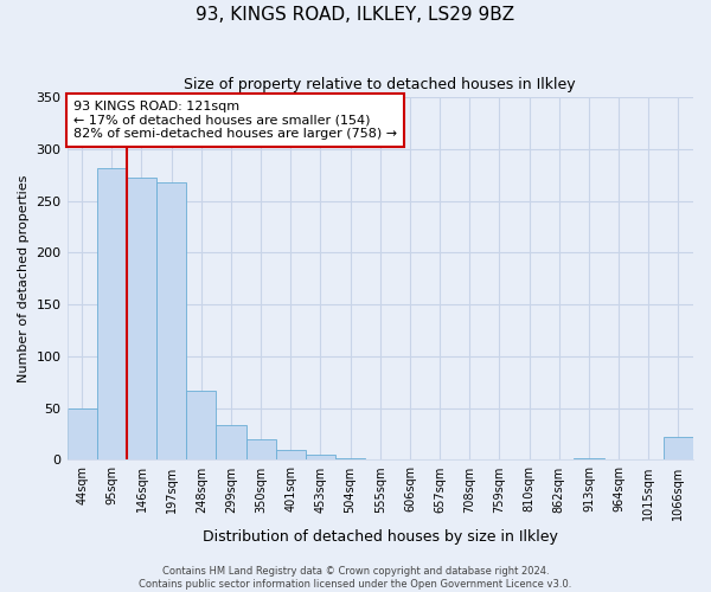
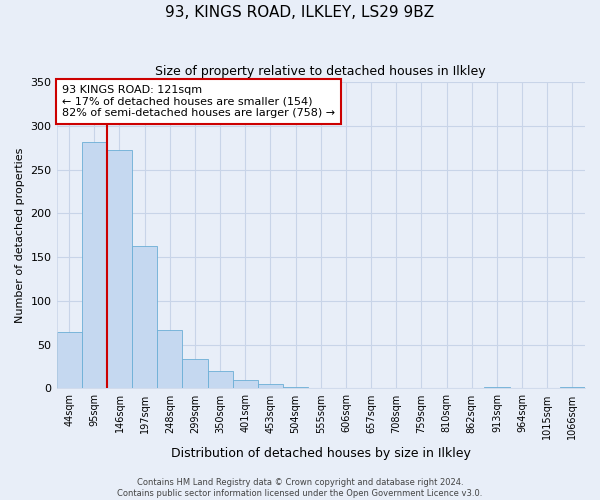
44sqm: 50 -> 65
197sqm: 268 -> 163
1066sqm: 22 -> 2
